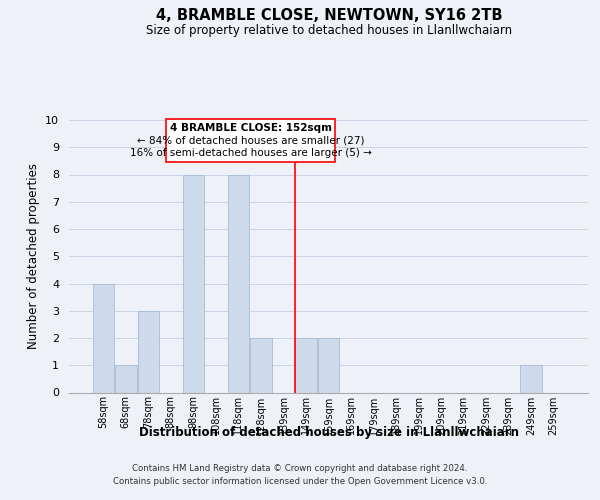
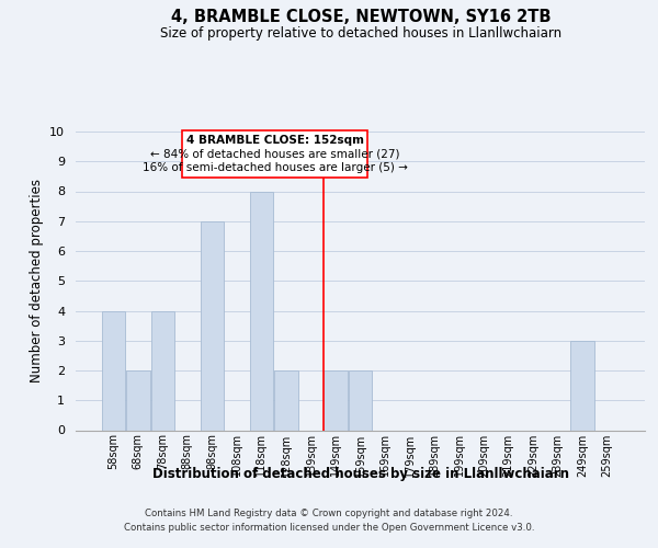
68sqm: 1 -> 2
78sqm: 3 -> 4
98sqm: 8 -> 7
249sqm: 1 -> 3
